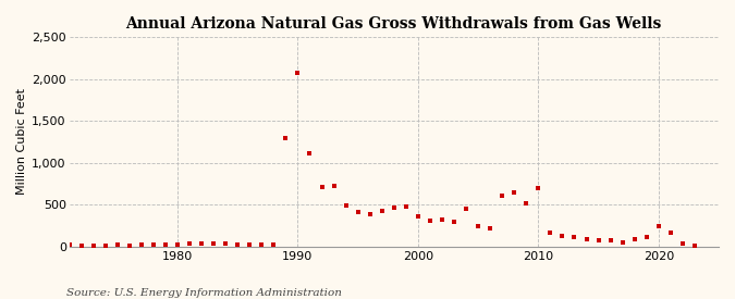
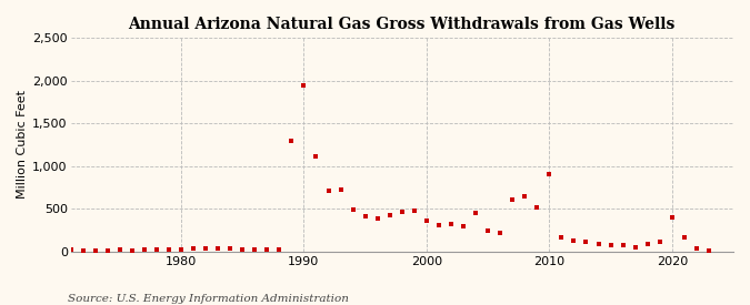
1990: 2,080 -> 1,940
2010: 700 -> 900
2020: 240 -> 400
